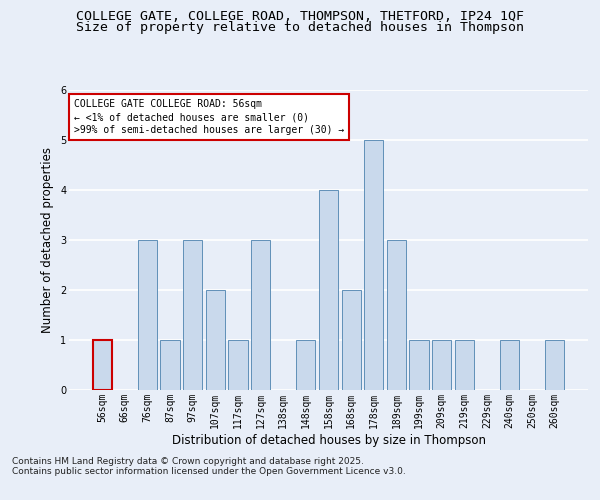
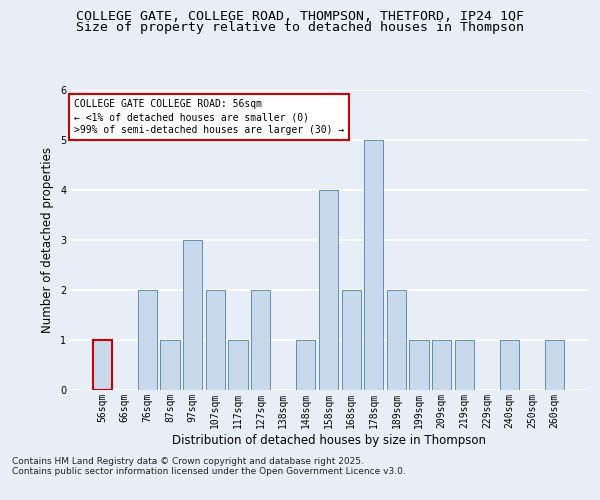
76sqm: 3 -> 2
127sqm: 3 -> 2
189sqm: 3 -> 2
